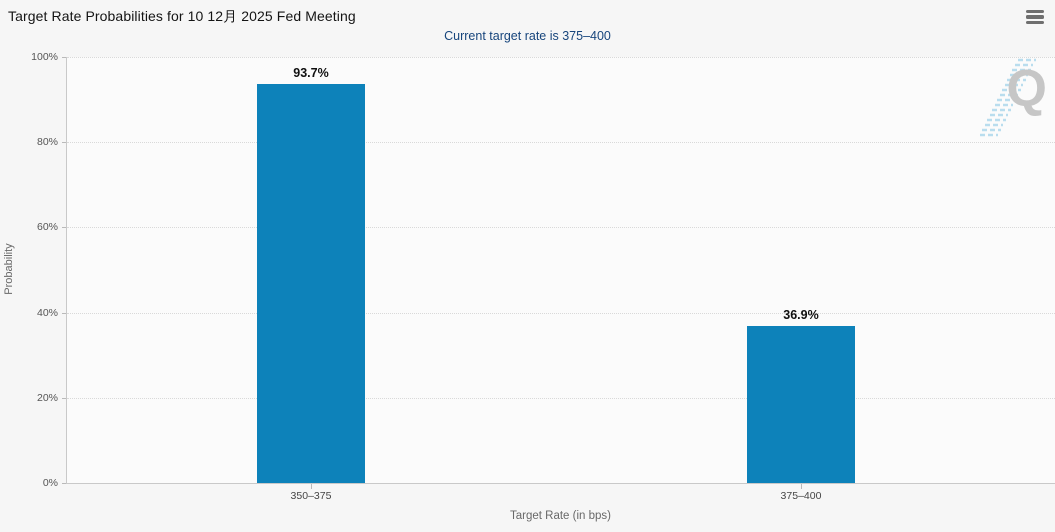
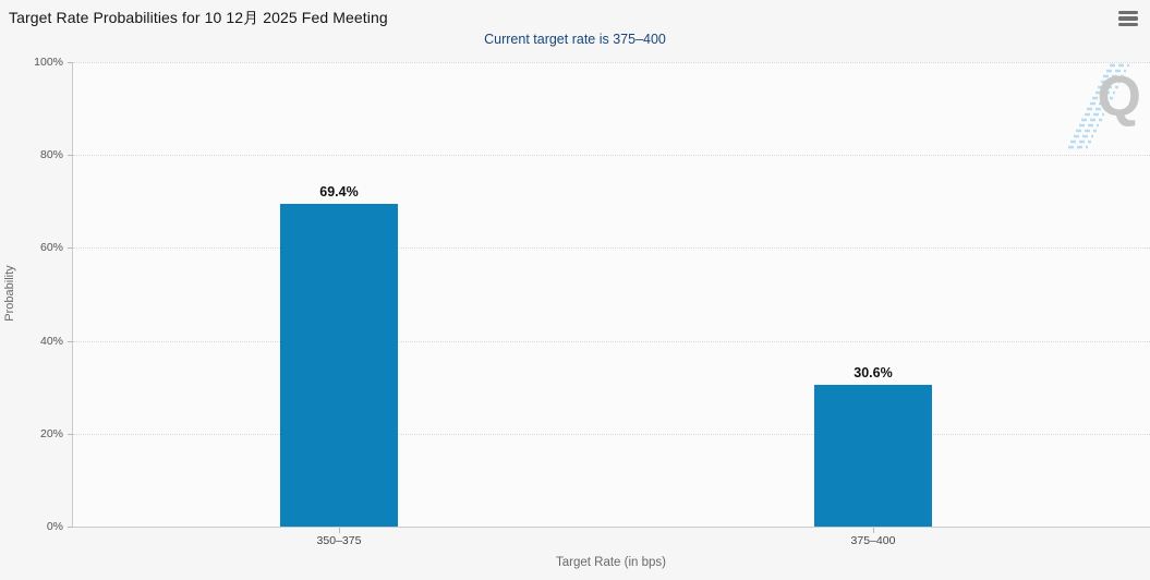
350–375: 93.7% -> 69.4%
375–400: 36.9% -> 30.6%
